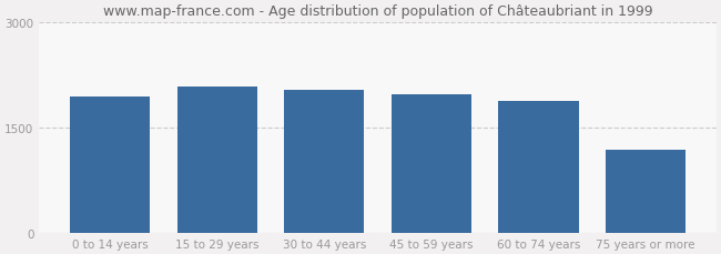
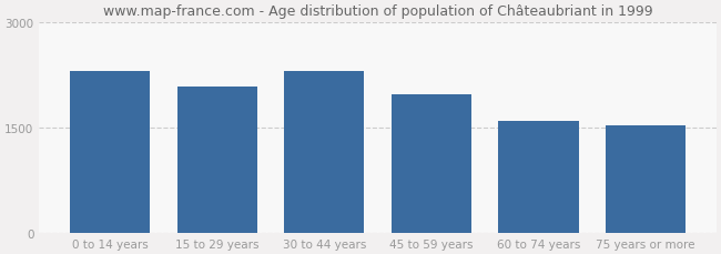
0 to 14 years: 1950 -> 2300
30 to 44 years: 2040 -> 2300
60 to 74 years: 1880 -> 1600
75 years or more: 1180 -> 1540
